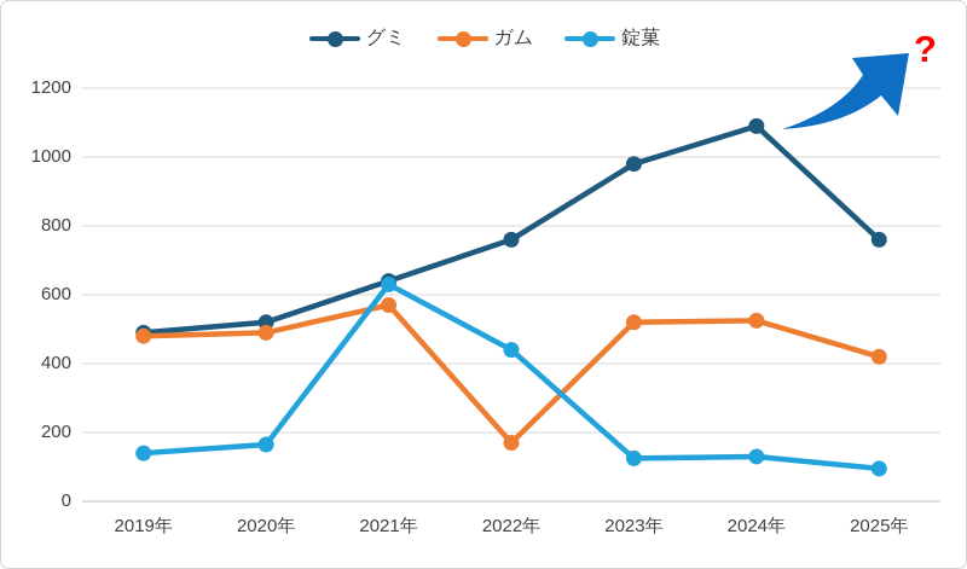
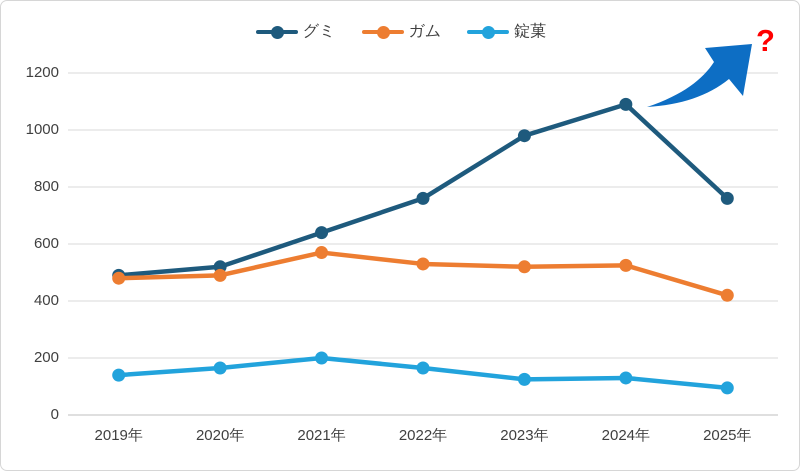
錠菓/2021年: 630 -> 200
ガム/2022年: 170 -> 530
錠菓/2022年: 440 -> 160
